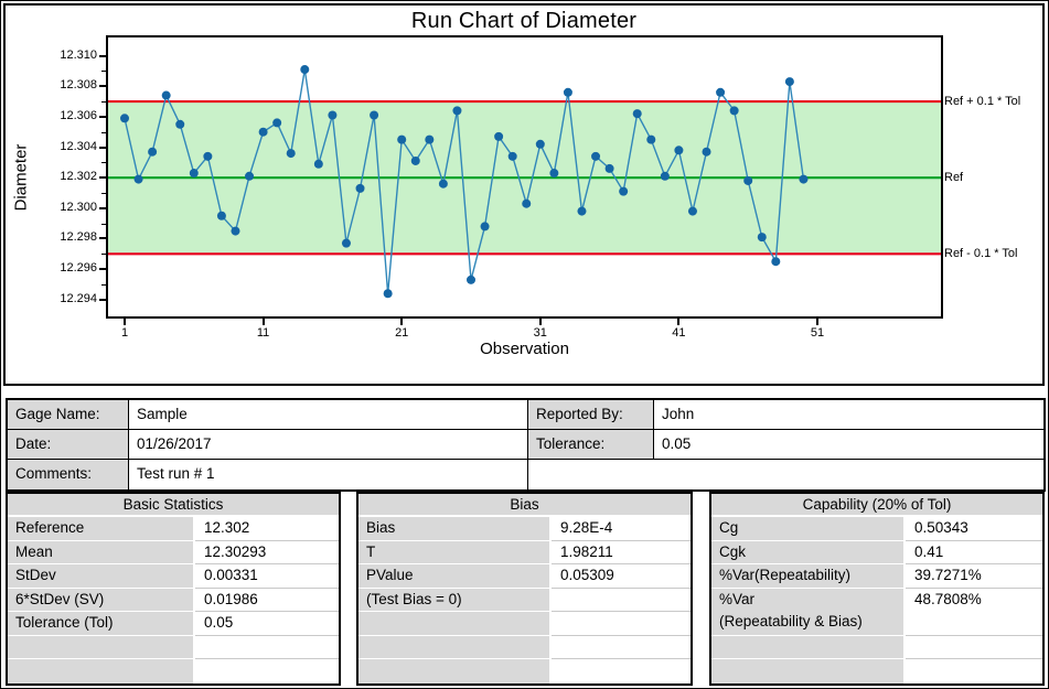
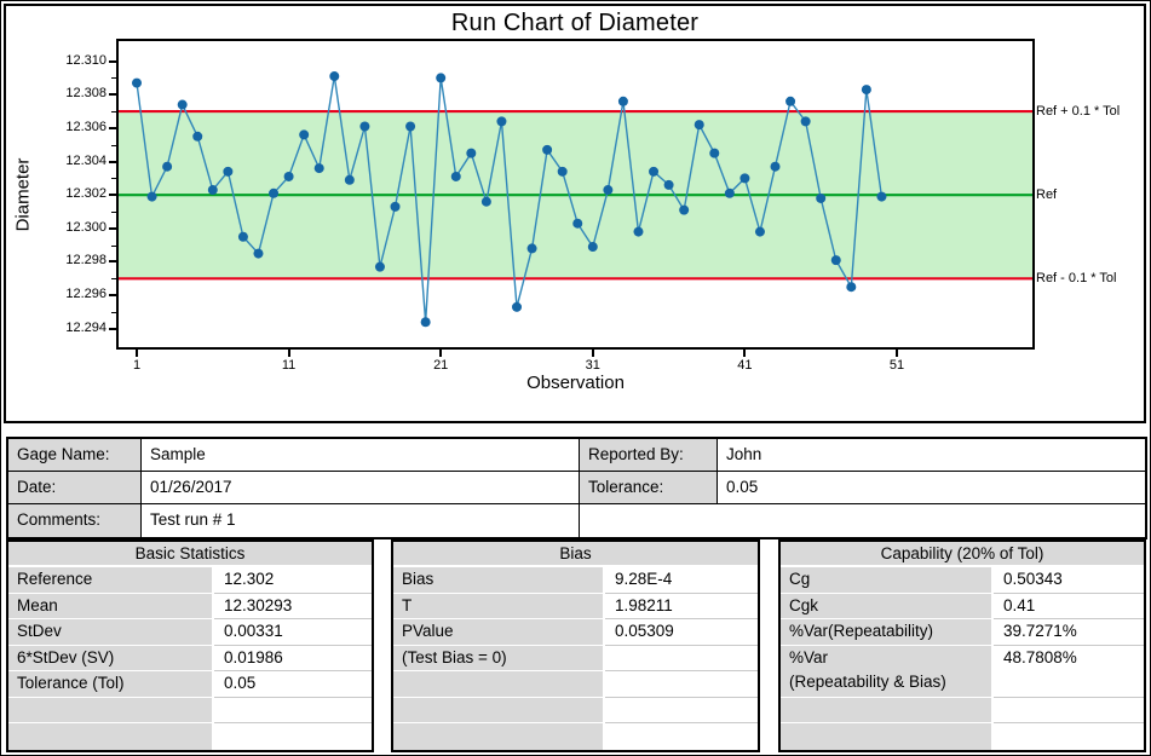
1: 12.3059 -> 12.3087
11: 12.3050 -> 12.3031
21: 12.3045 -> 12.3090
31: 12.3042 -> 12.2989
41: 12.3038 -> 12.3030
